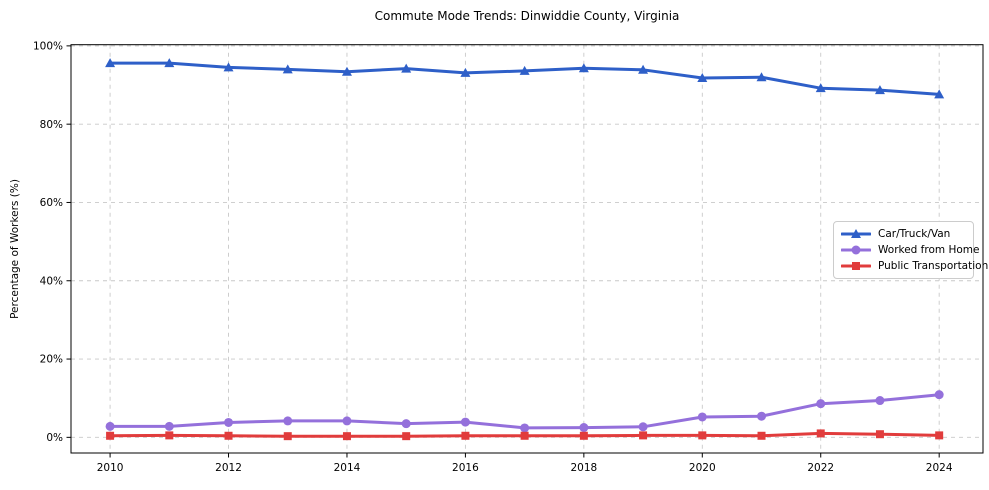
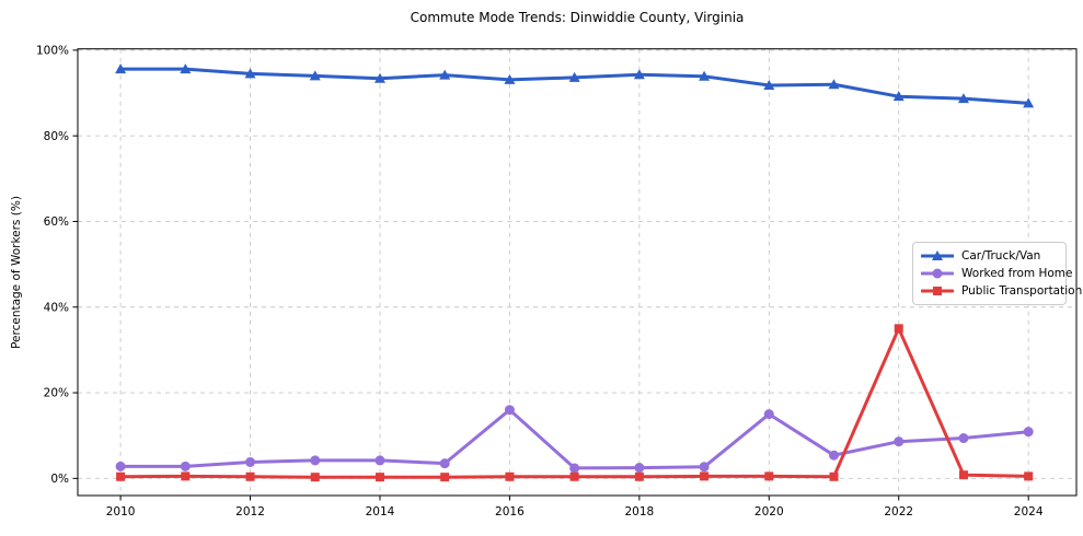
Worked from Home/2016: 4% -> 16%
Worked from Home/2020: 5% -> 15%
Public Transportation/2022: 1% -> 35%
